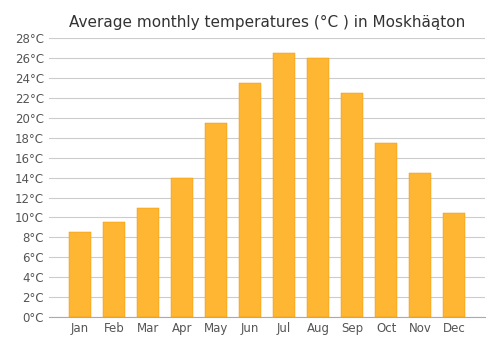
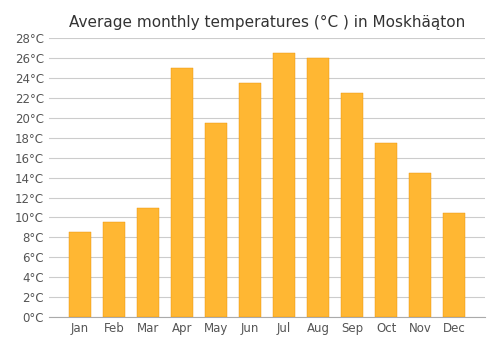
Apr: 14.0°C -> 25.0°C
